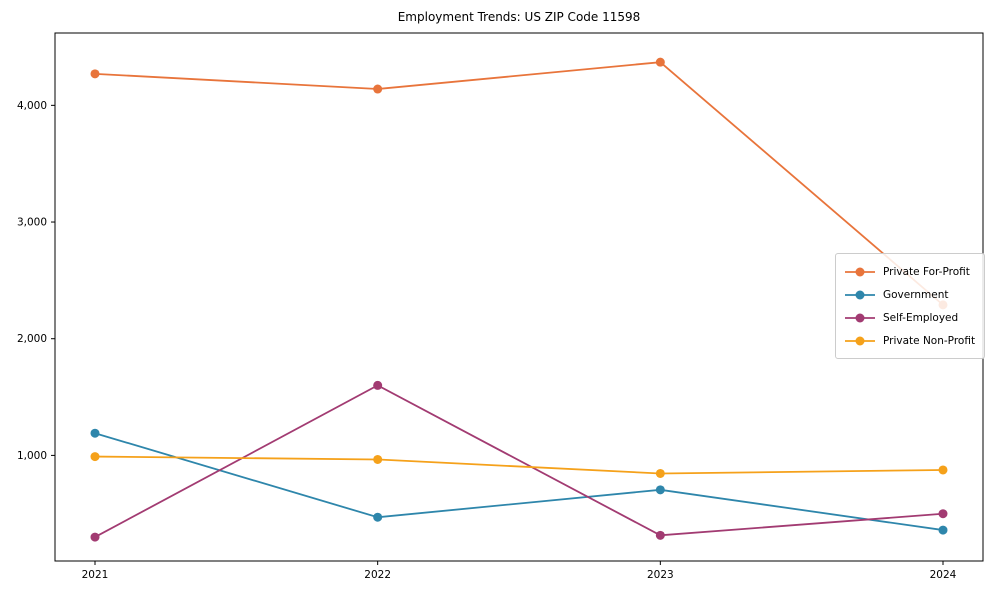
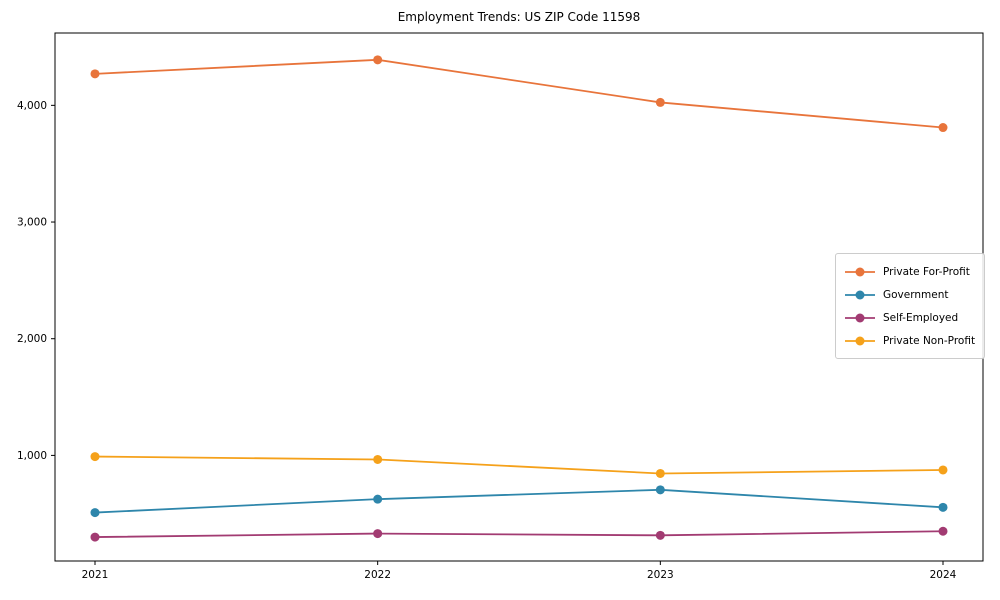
Government/2021: 1190 -> 510
Private For-Profit/2022: 4140 -> 4390
Government/2022: 470 -> 620
Self-Employed/2022: 1600 -> 330
Private For-Profit/2023: 4370 -> 4020
Private For-Profit/2024: 2290 -> 3810
Government/2024: 360 -> 560
Self-Employed/2024: 500 -> 350
